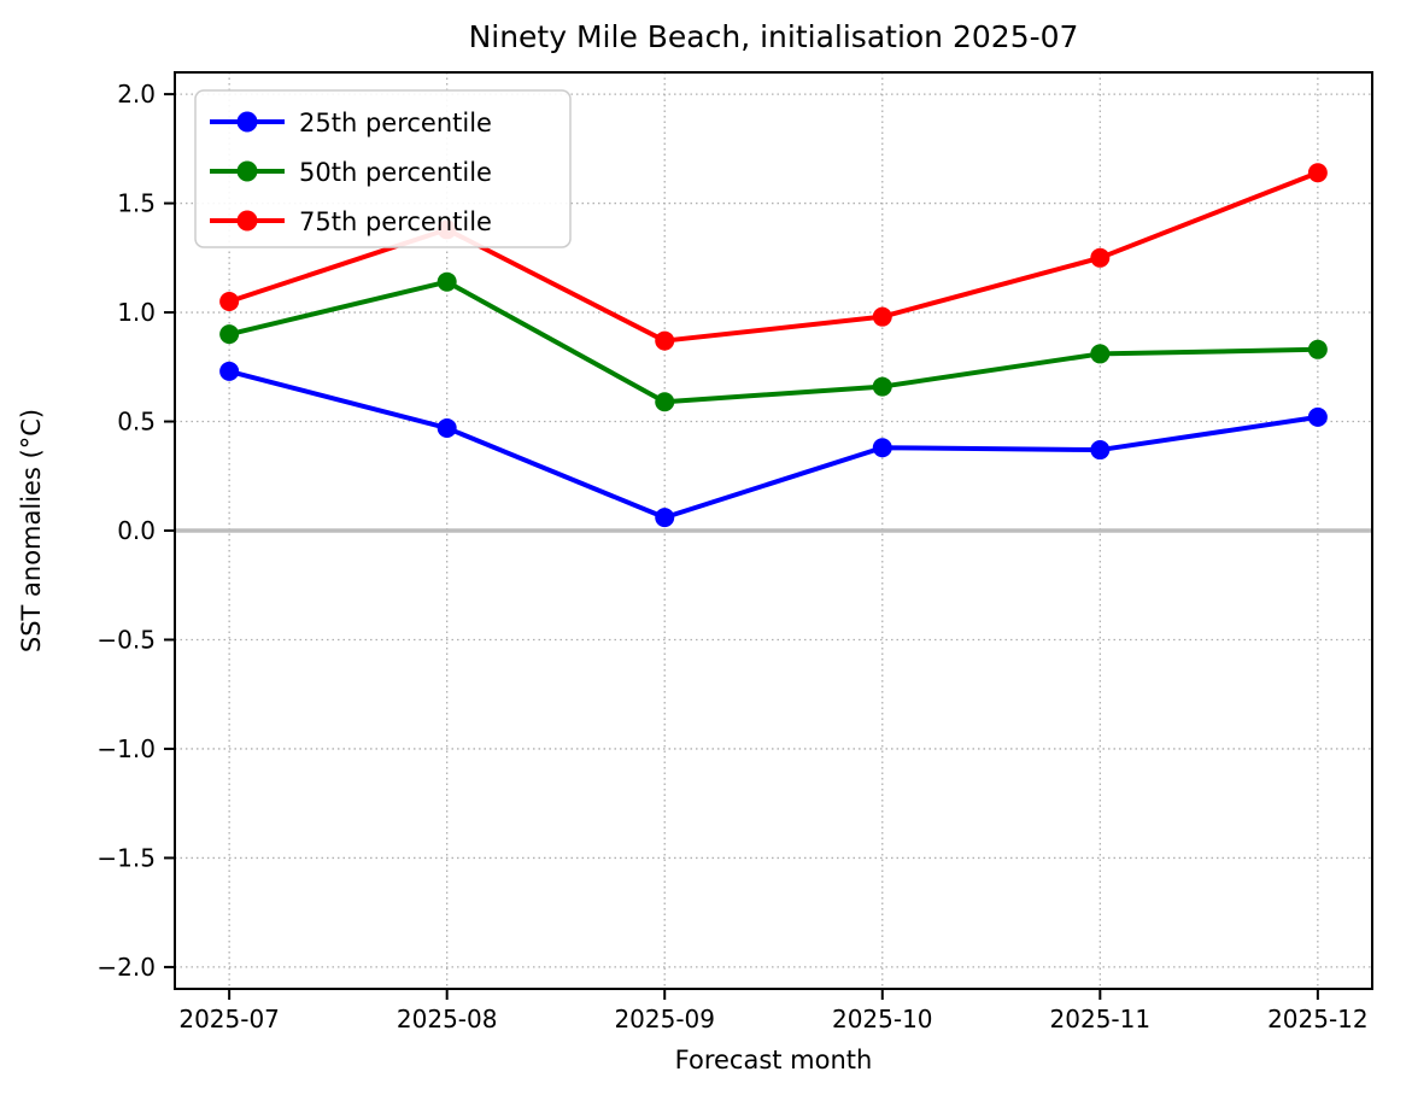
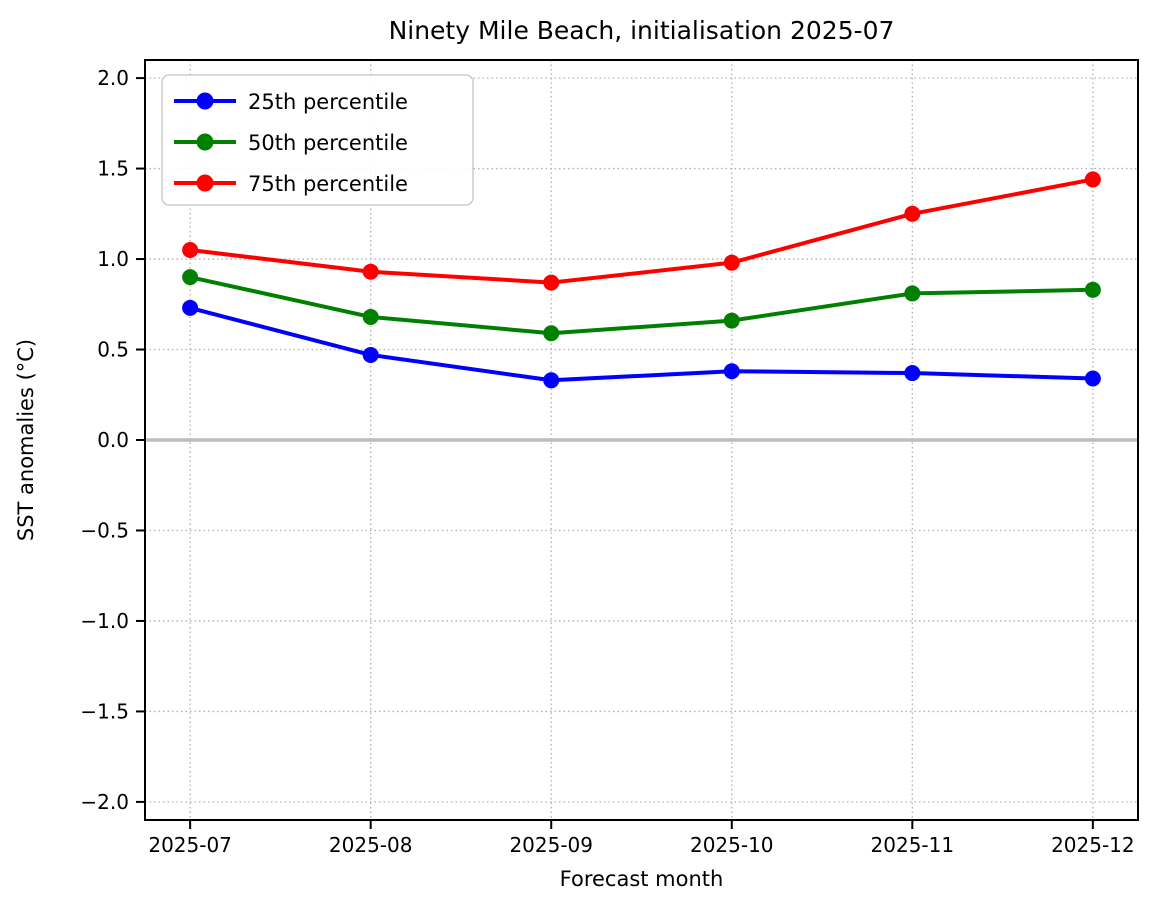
50th percentile/2025-08: 1.14 -> 0.68
75th percentile/2025-08: 1.38 -> 0.93
25th percentile/2025-09: 0.06 -> 0.33
25th percentile/2025-12: 0.52 -> 0.34
75th percentile/2025-12: 1.64 -> 1.44
